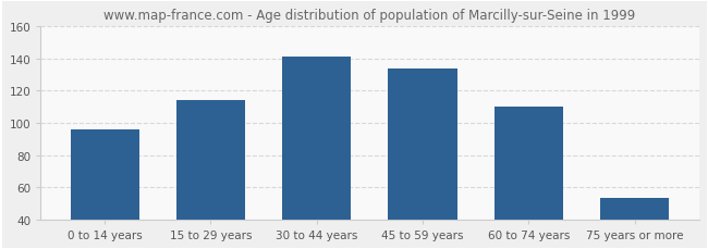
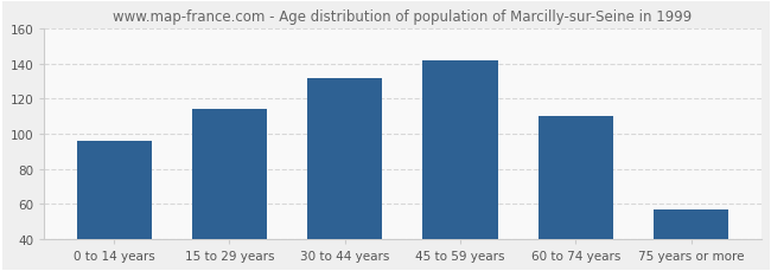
30 to 44 years: 141 -> 132
45 to 59 years: 134 -> 142
75 years or more: 53 -> 57
